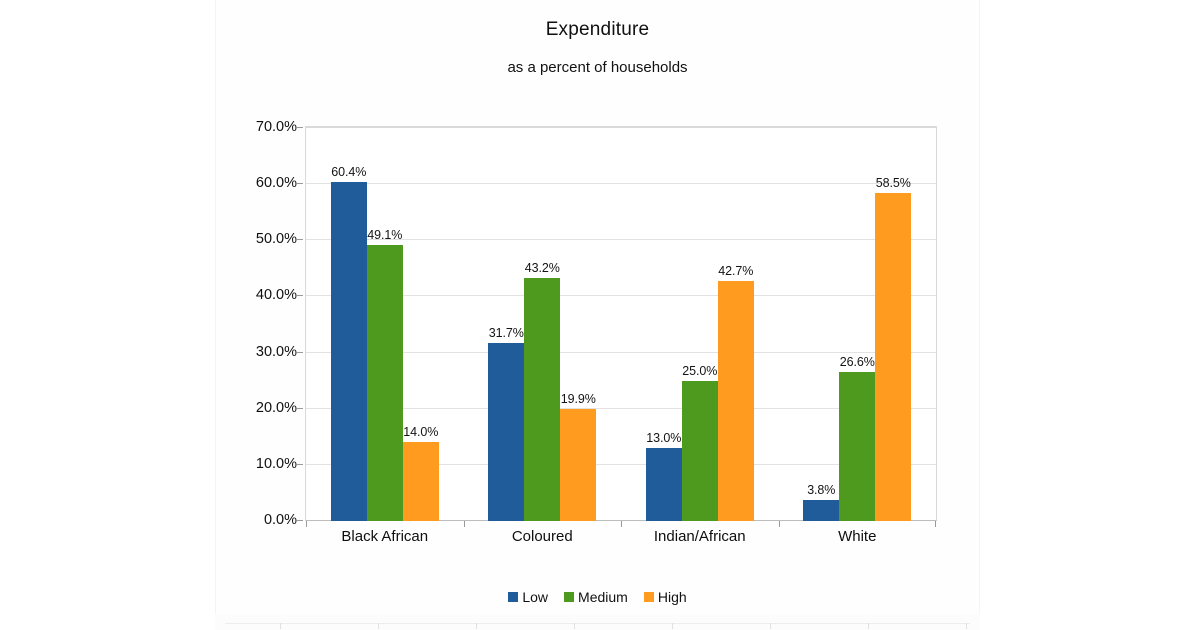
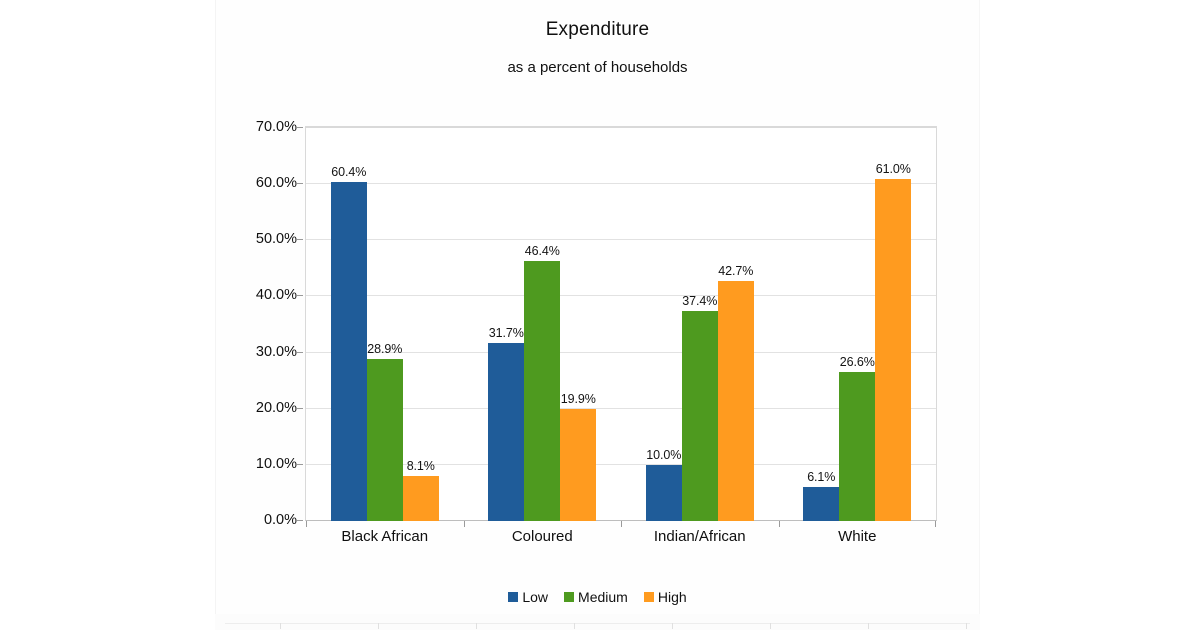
Medium/Black African: 49.1% -> 28.9%
High/Black African: 14.0% -> 8.1%
Medium/Coloured: 43.2% -> 46.4%
Low/Indian/African: 13.0% -> 10.0%
Medium/Indian/African: 25.0% -> 37.4%
Low/White: 3.8% -> 6.1%
High/White: 58.5% -> 61.0%
